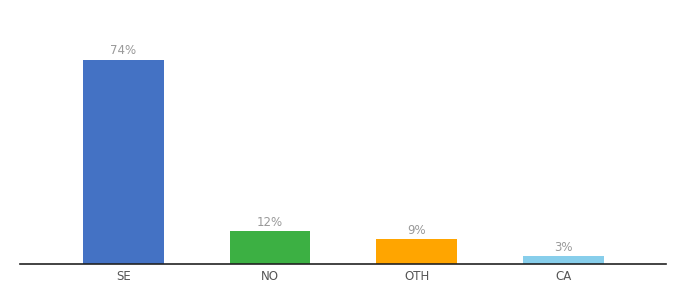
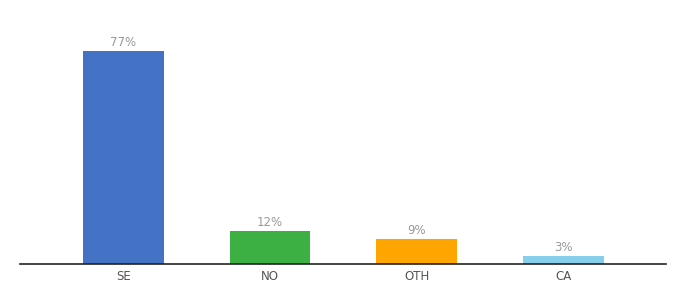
SE: 74% -> 77%
